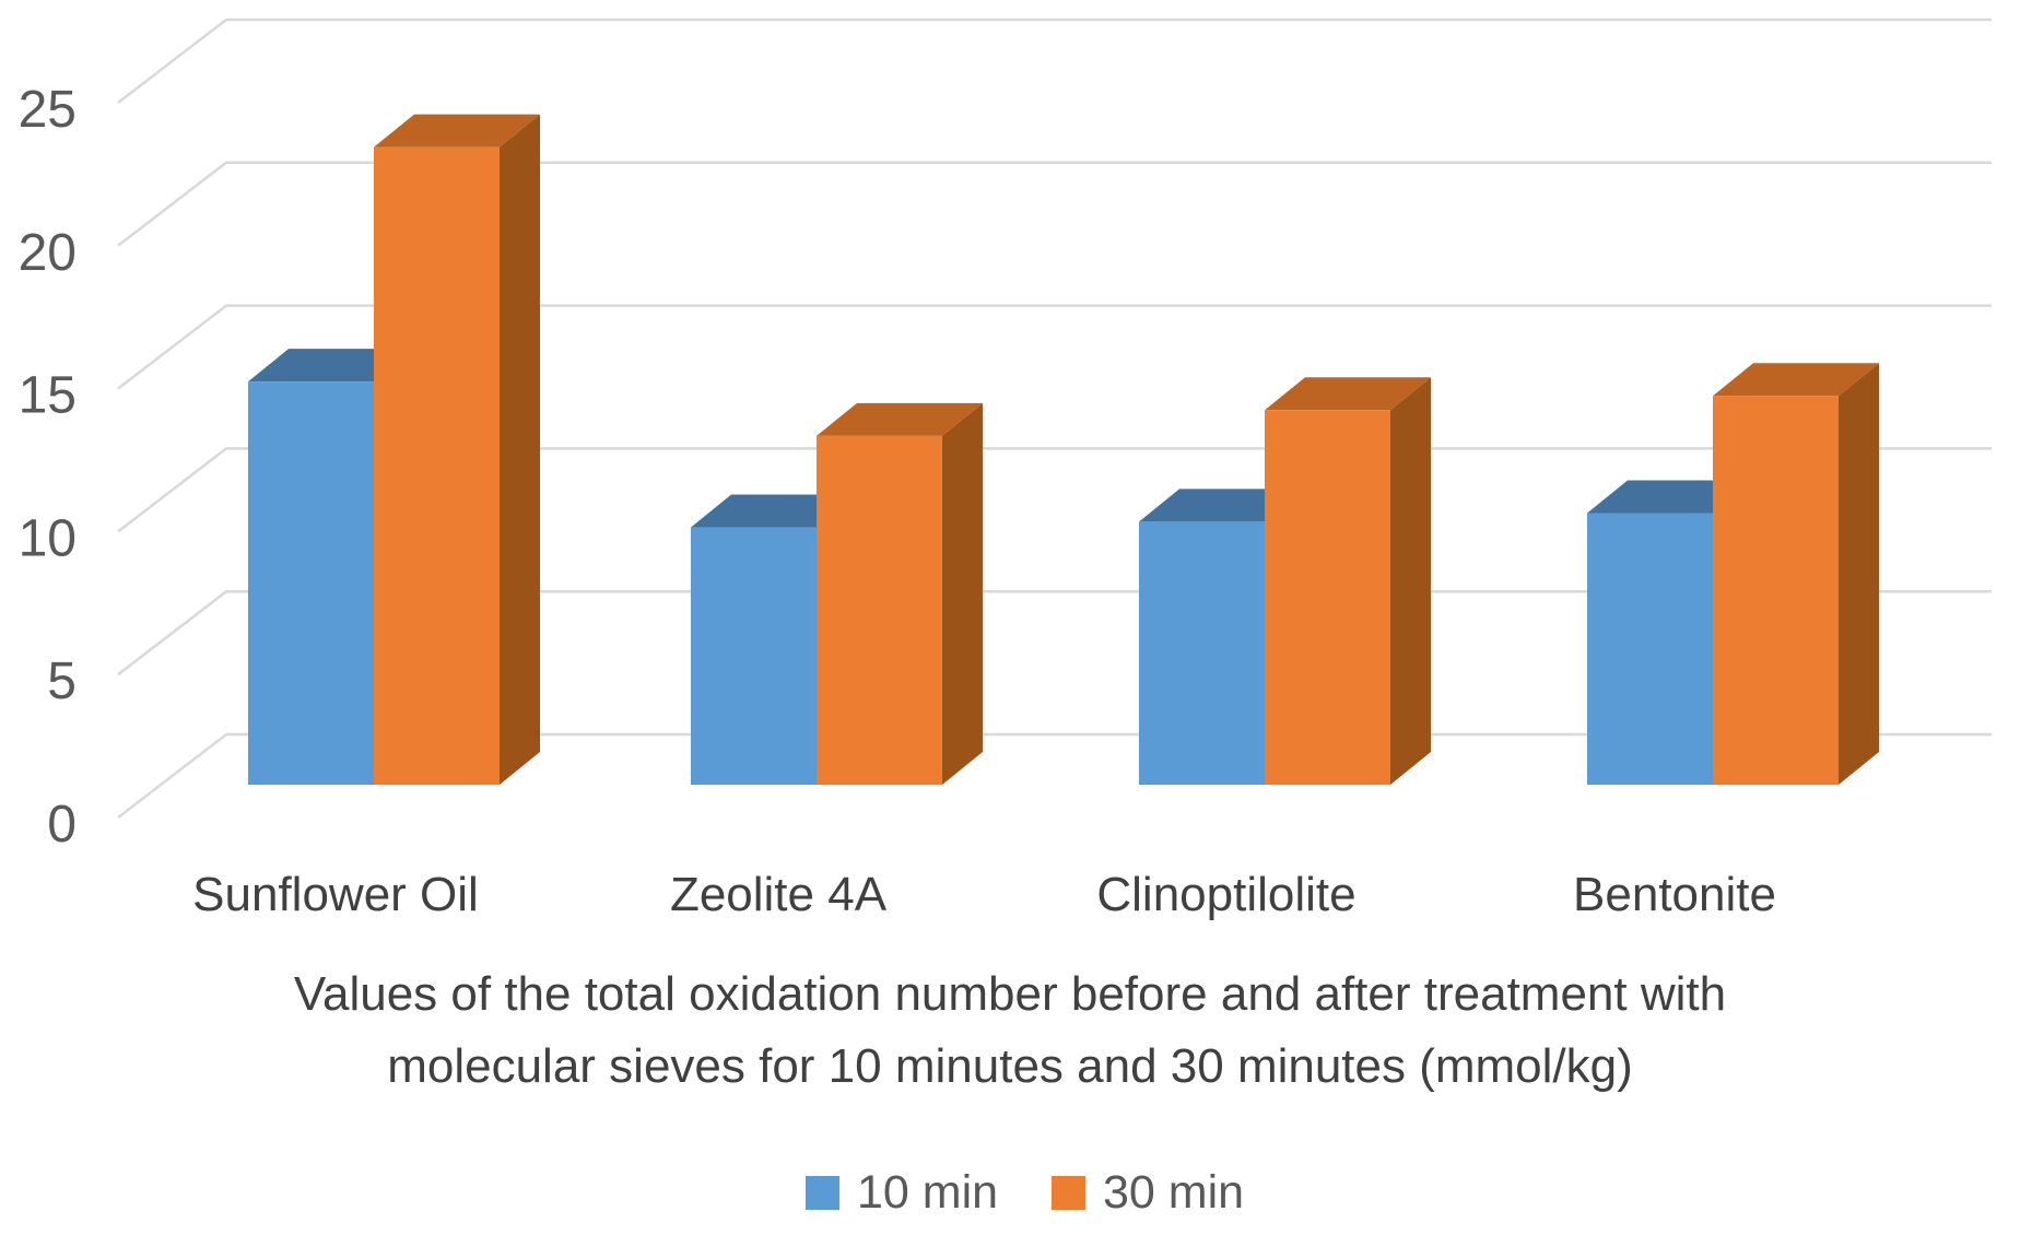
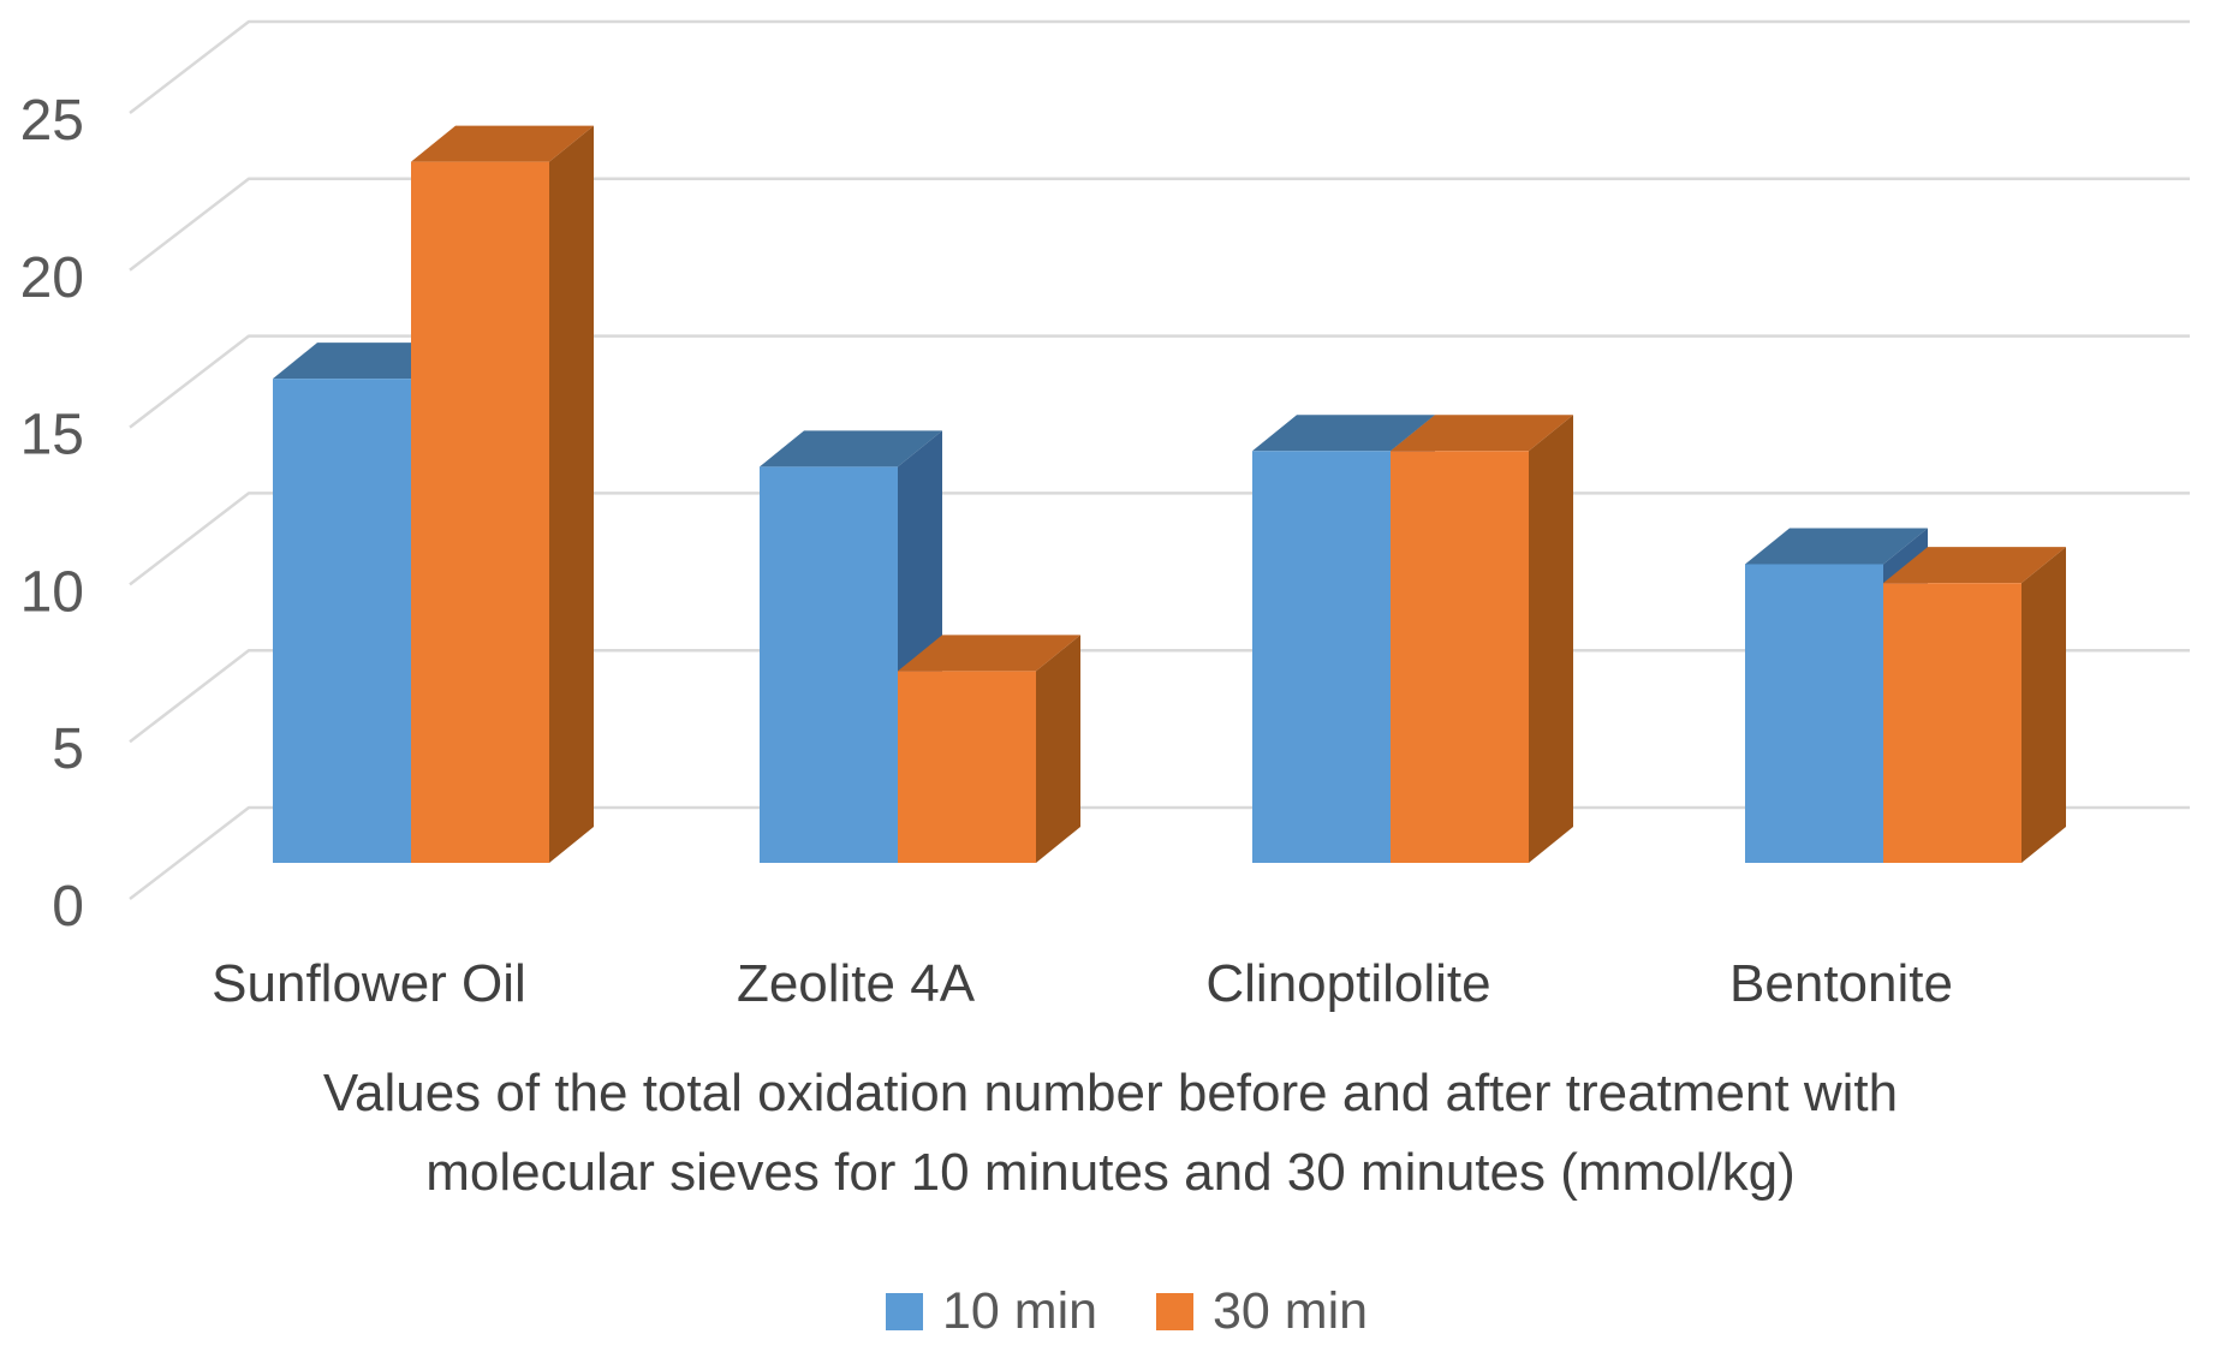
10 min/Sunflower Oil: 14.1 -> 15.4
10 min/Zeolite 4A: 9.0 -> 12.6
30 min/Zeolite 4A: 12.2 -> 6.1
10 min/Clinoptilolite: 9.2 -> 13.1
30 min/Bentonite: 13.6 -> 8.9
